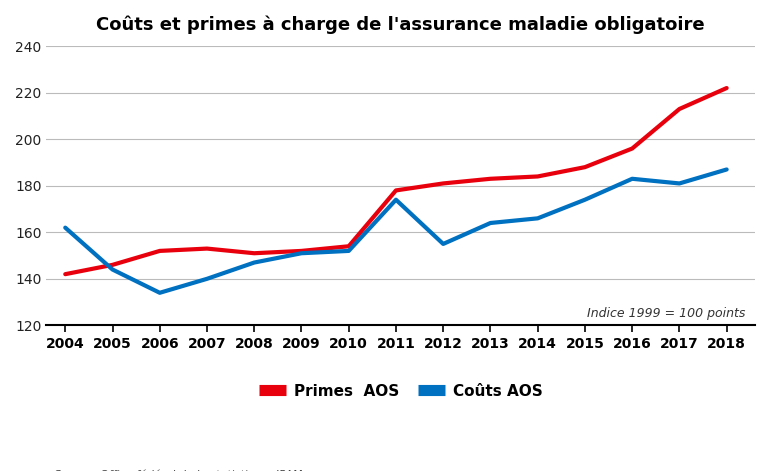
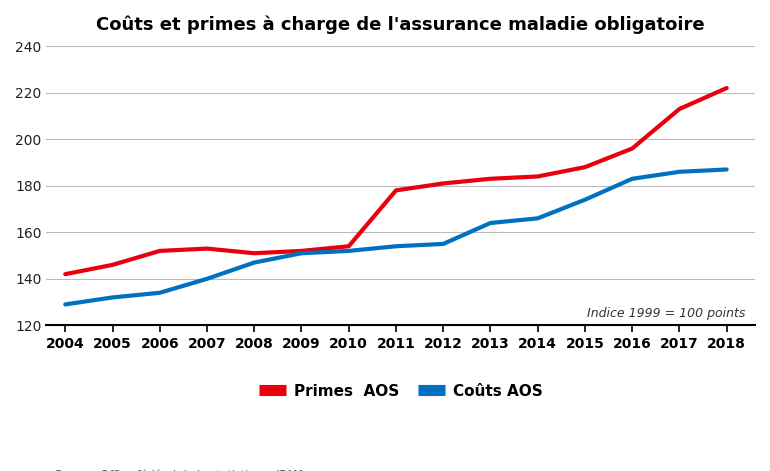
Coûts AOS/2004: 162 -> 129
Coûts AOS/2005: 144 -> 132
Coûts AOS/2011: 174 -> 154
Coûts AOS/2017: 181 -> 186
